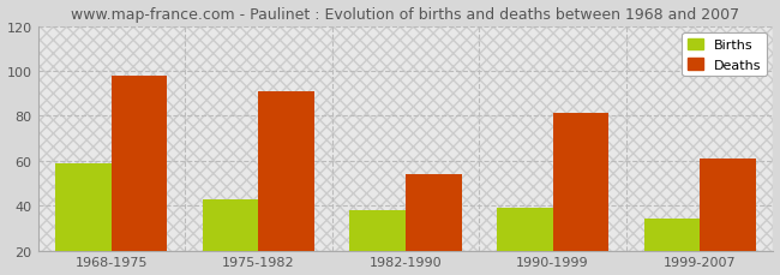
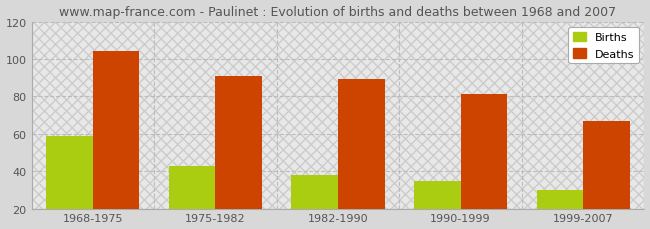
Deaths/1968-1975: 98 -> 104
Deaths/1982-1990: 54 -> 89
Births/1990-1999: 39 -> 35
Births/1999-2007: 34 -> 30
Deaths/1999-2007: 61 -> 67
